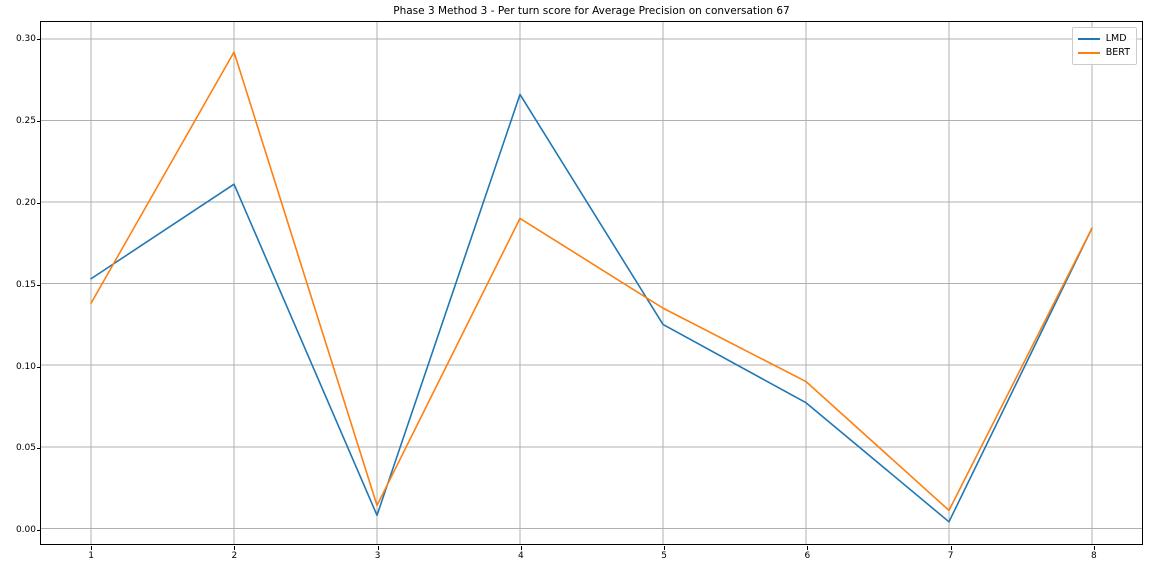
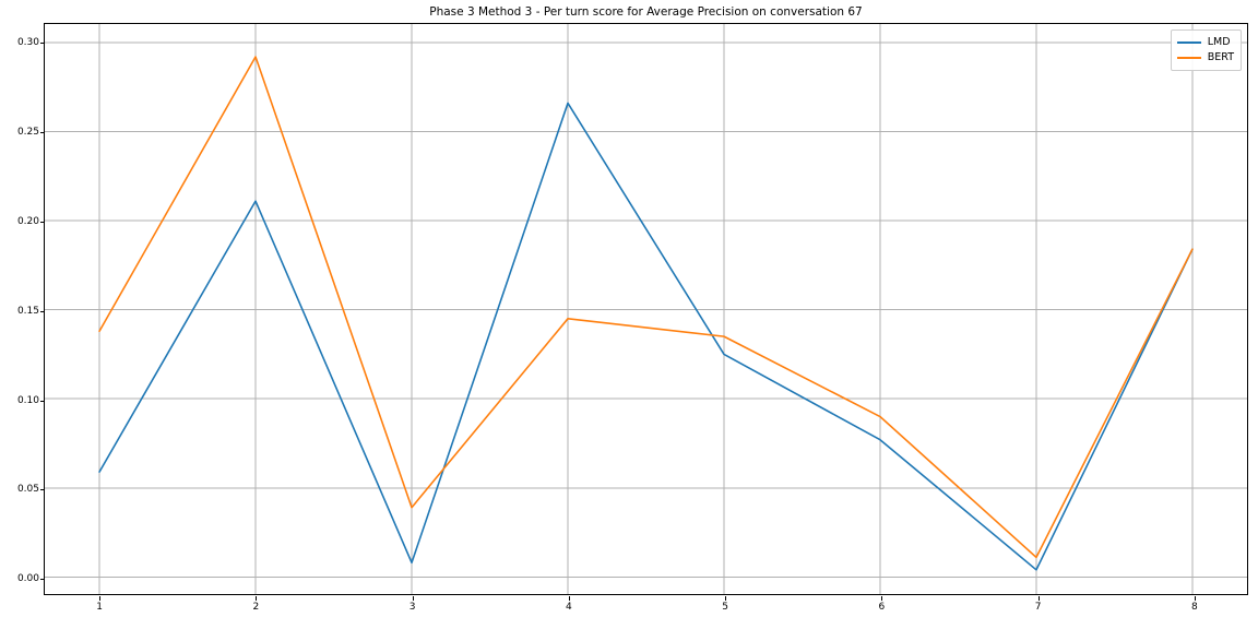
LMD/1: 0.153 -> 0.059
BERT/3: 0.014 -> 0.039
BERT/4: 0.190 -> 0.145
